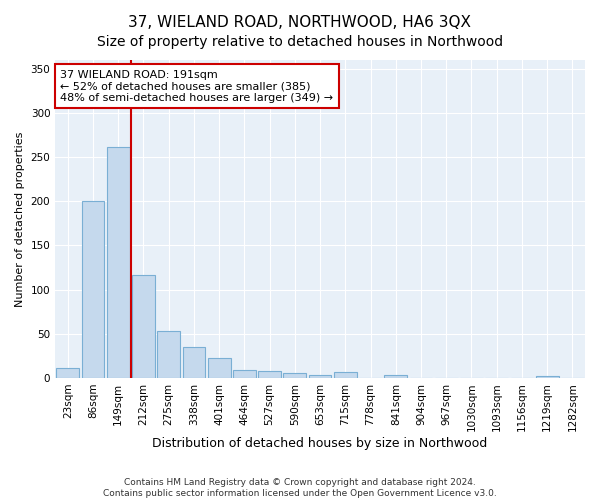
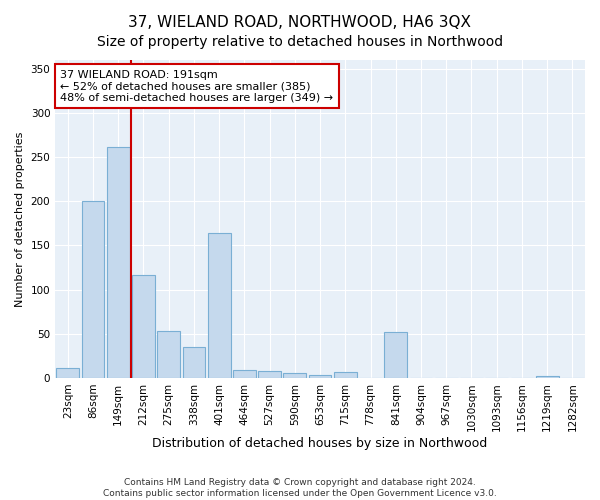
401sqm: 23 -> 164
841sqm: 3 -> 52
